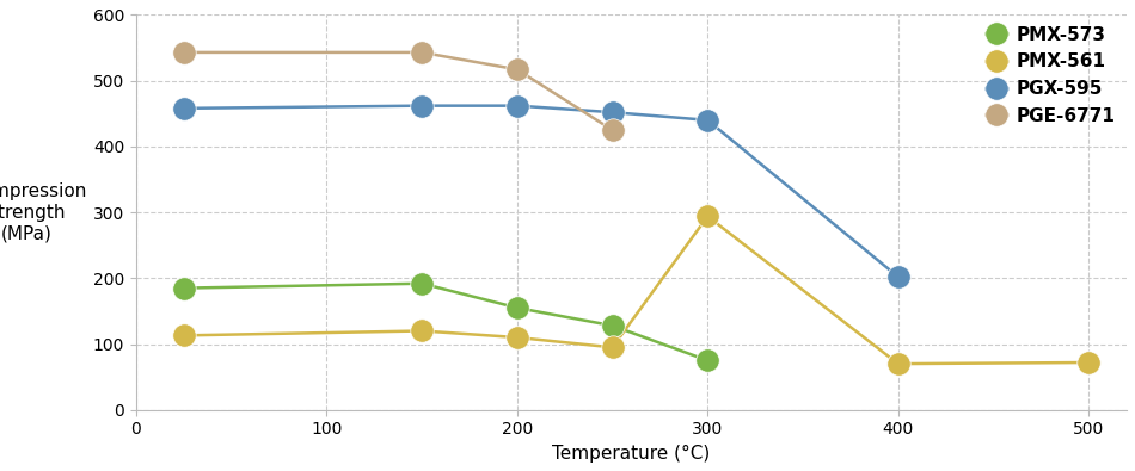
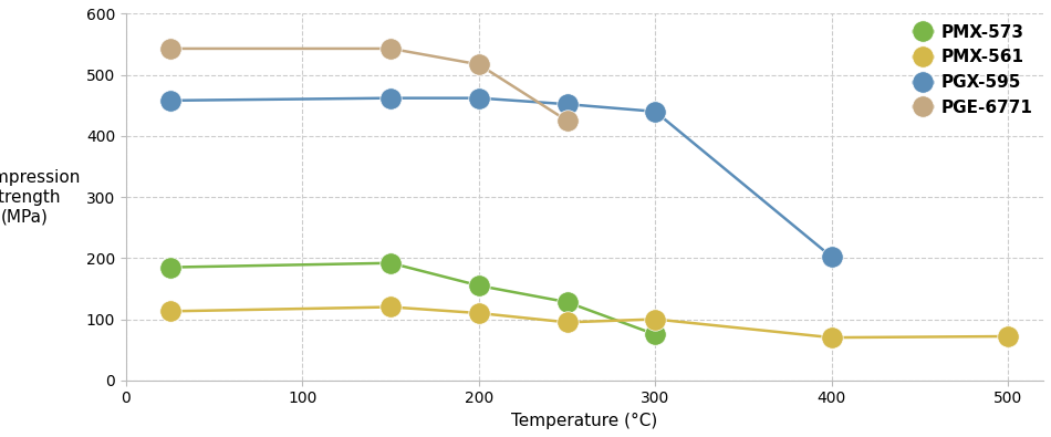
PMX-561/300: 294 -> 100
